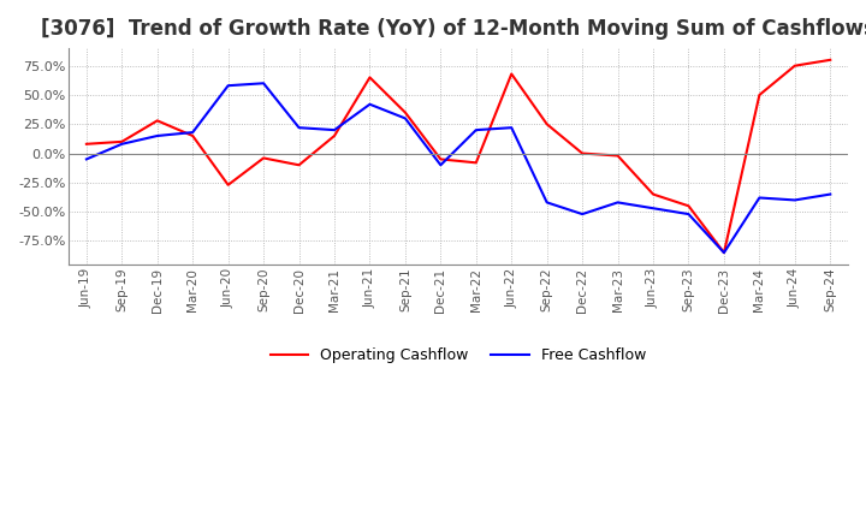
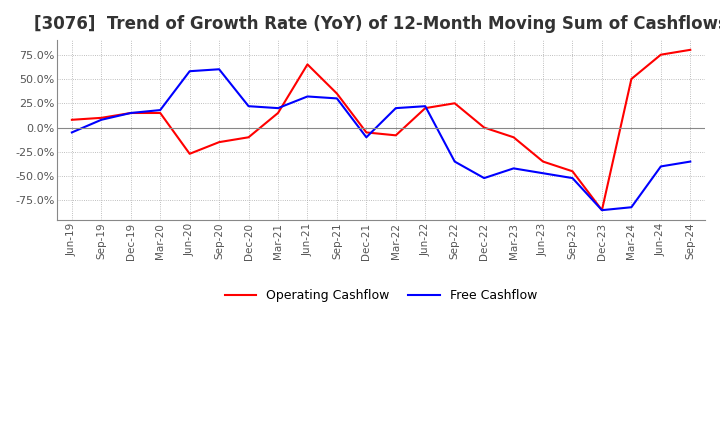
Operating Cashflow/Dec-19: 28% -> 15%
Operating Cashflow/Sep-20: -4% -> -15%
Free Cashflow/Jun-21: 42% -> 32%
Operating Cashflow/Jun-22: 68% -> 20%
Free Cashflow/Sep-22: -42% -> -35%
Operating Cashflow/Mar-23: -2% -> -10%
Free Cashflow/Mar-24: -38% -> -82%
